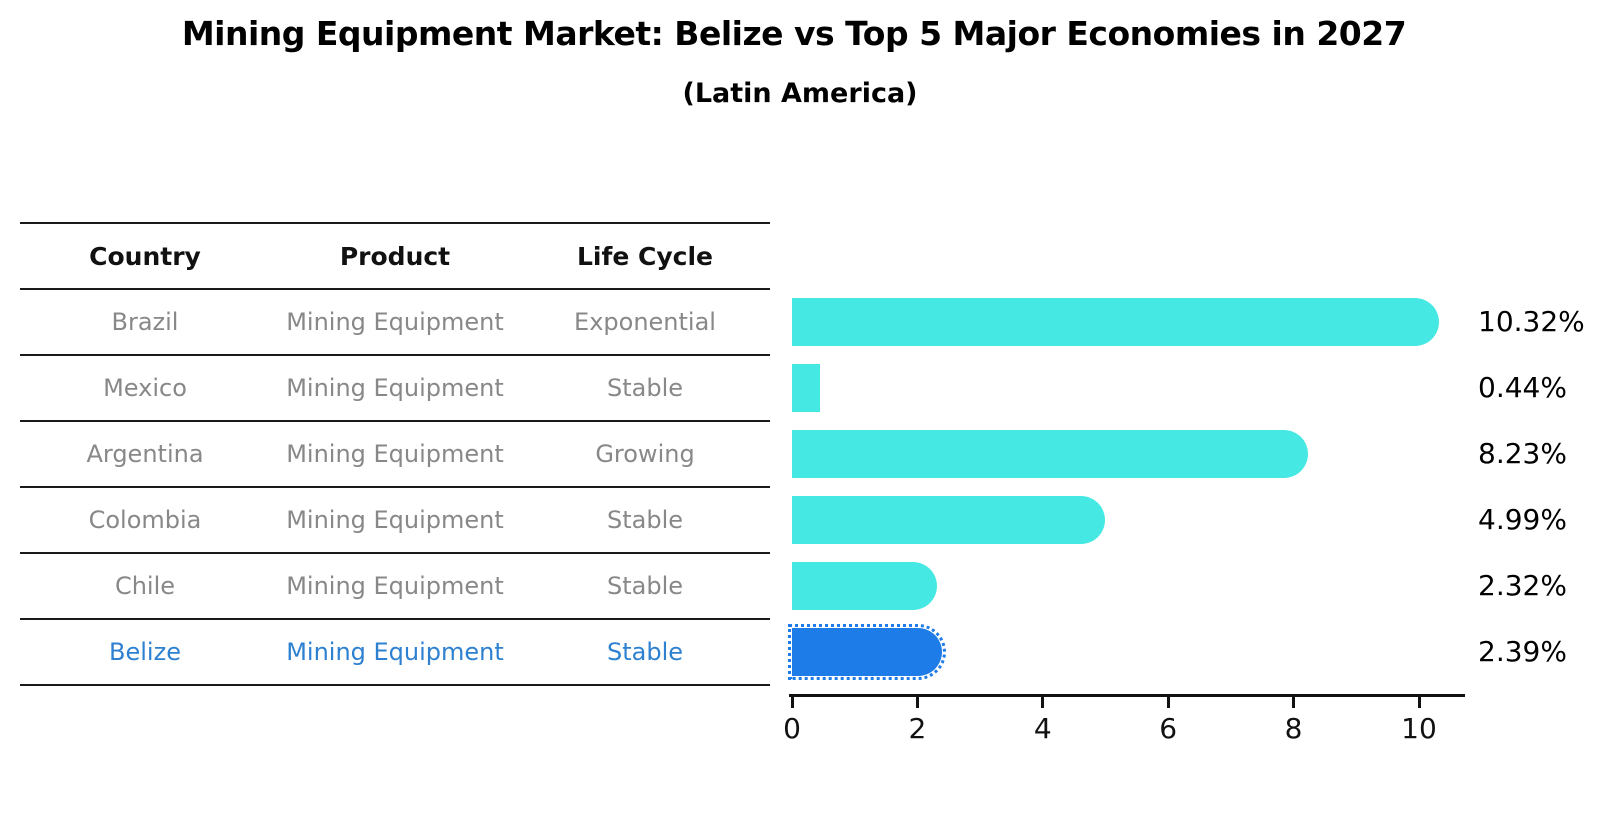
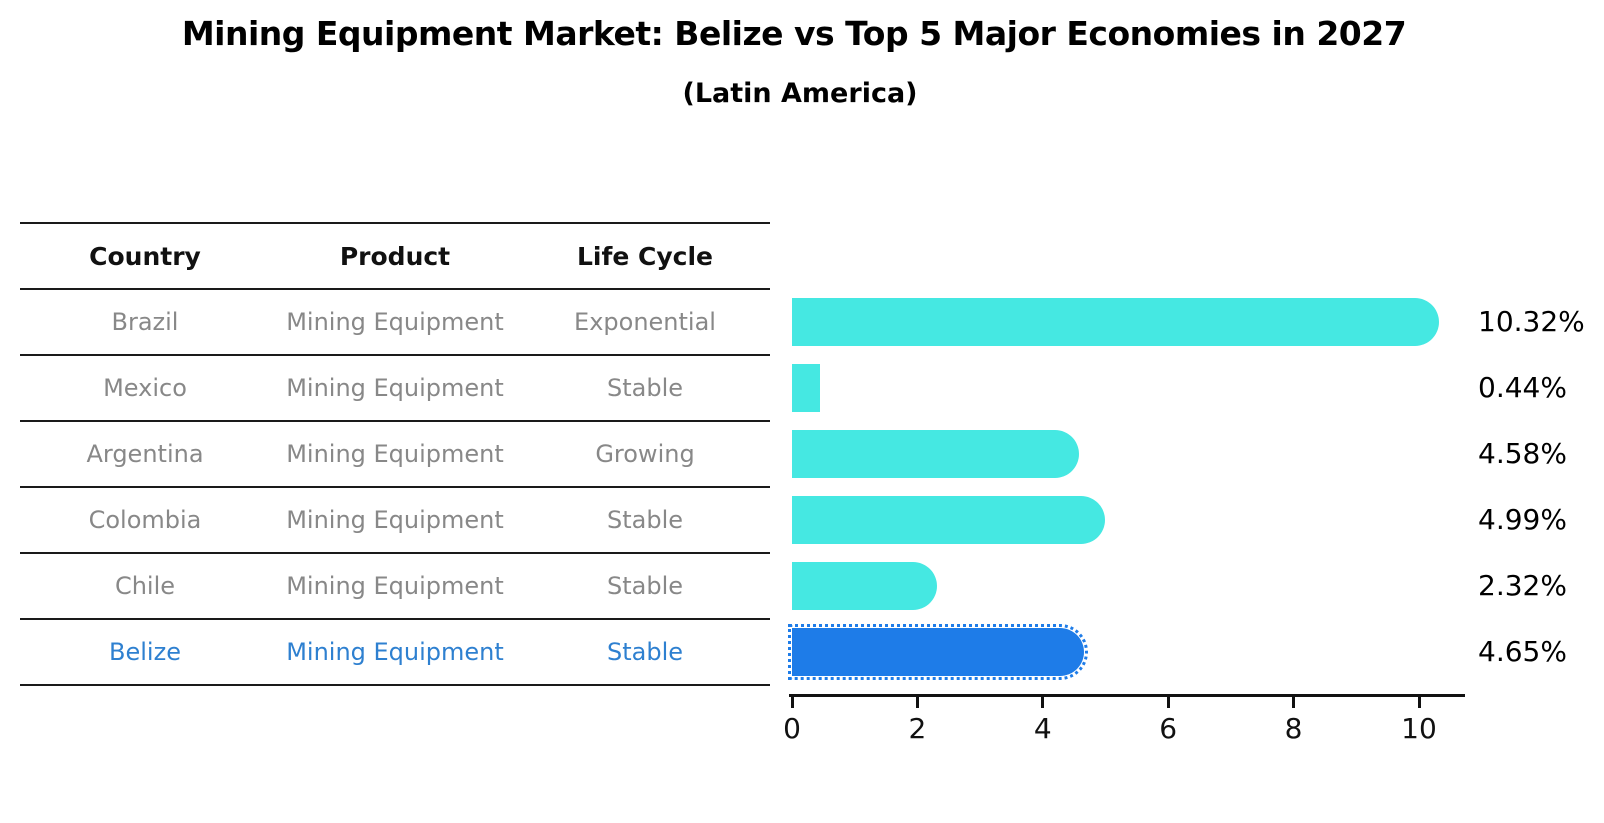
Argentina: 8.23% -> 4.58%
Belize: 2.39% -> 4.65%
